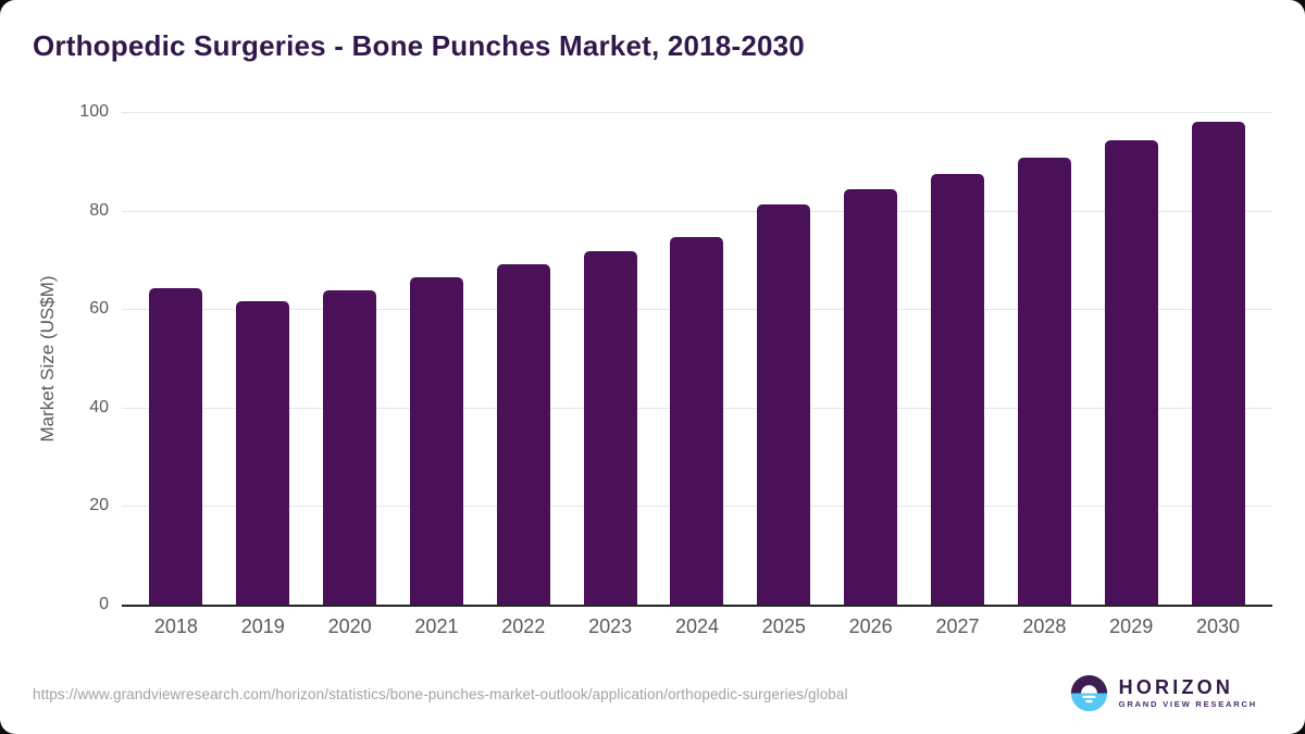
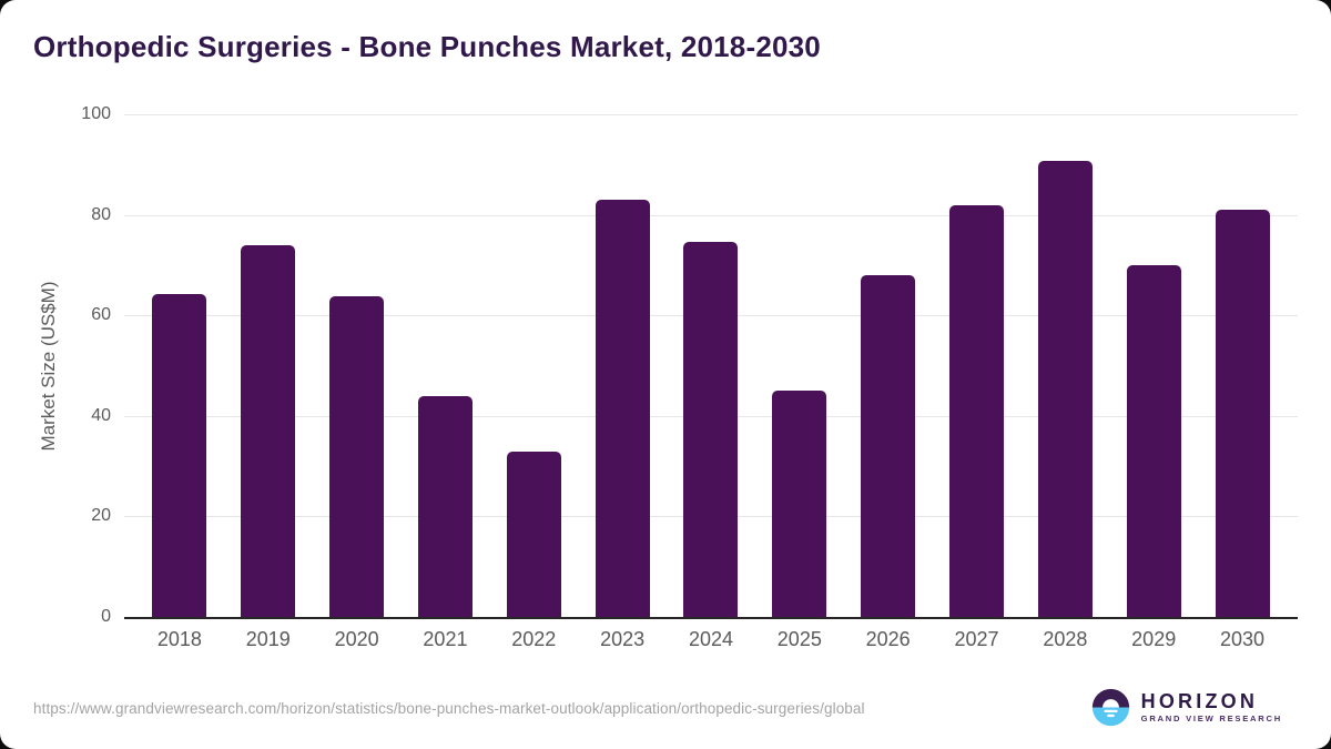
2019: 62 -> 74
2021: 66 -> 44
2022: 69 -> 33
2023: 72 -> 83
2025: 81 -> 45
2026: 84 -> 68
2027: 88 -> 82
2029: 94 -> 70
2030: 98 -> 81
